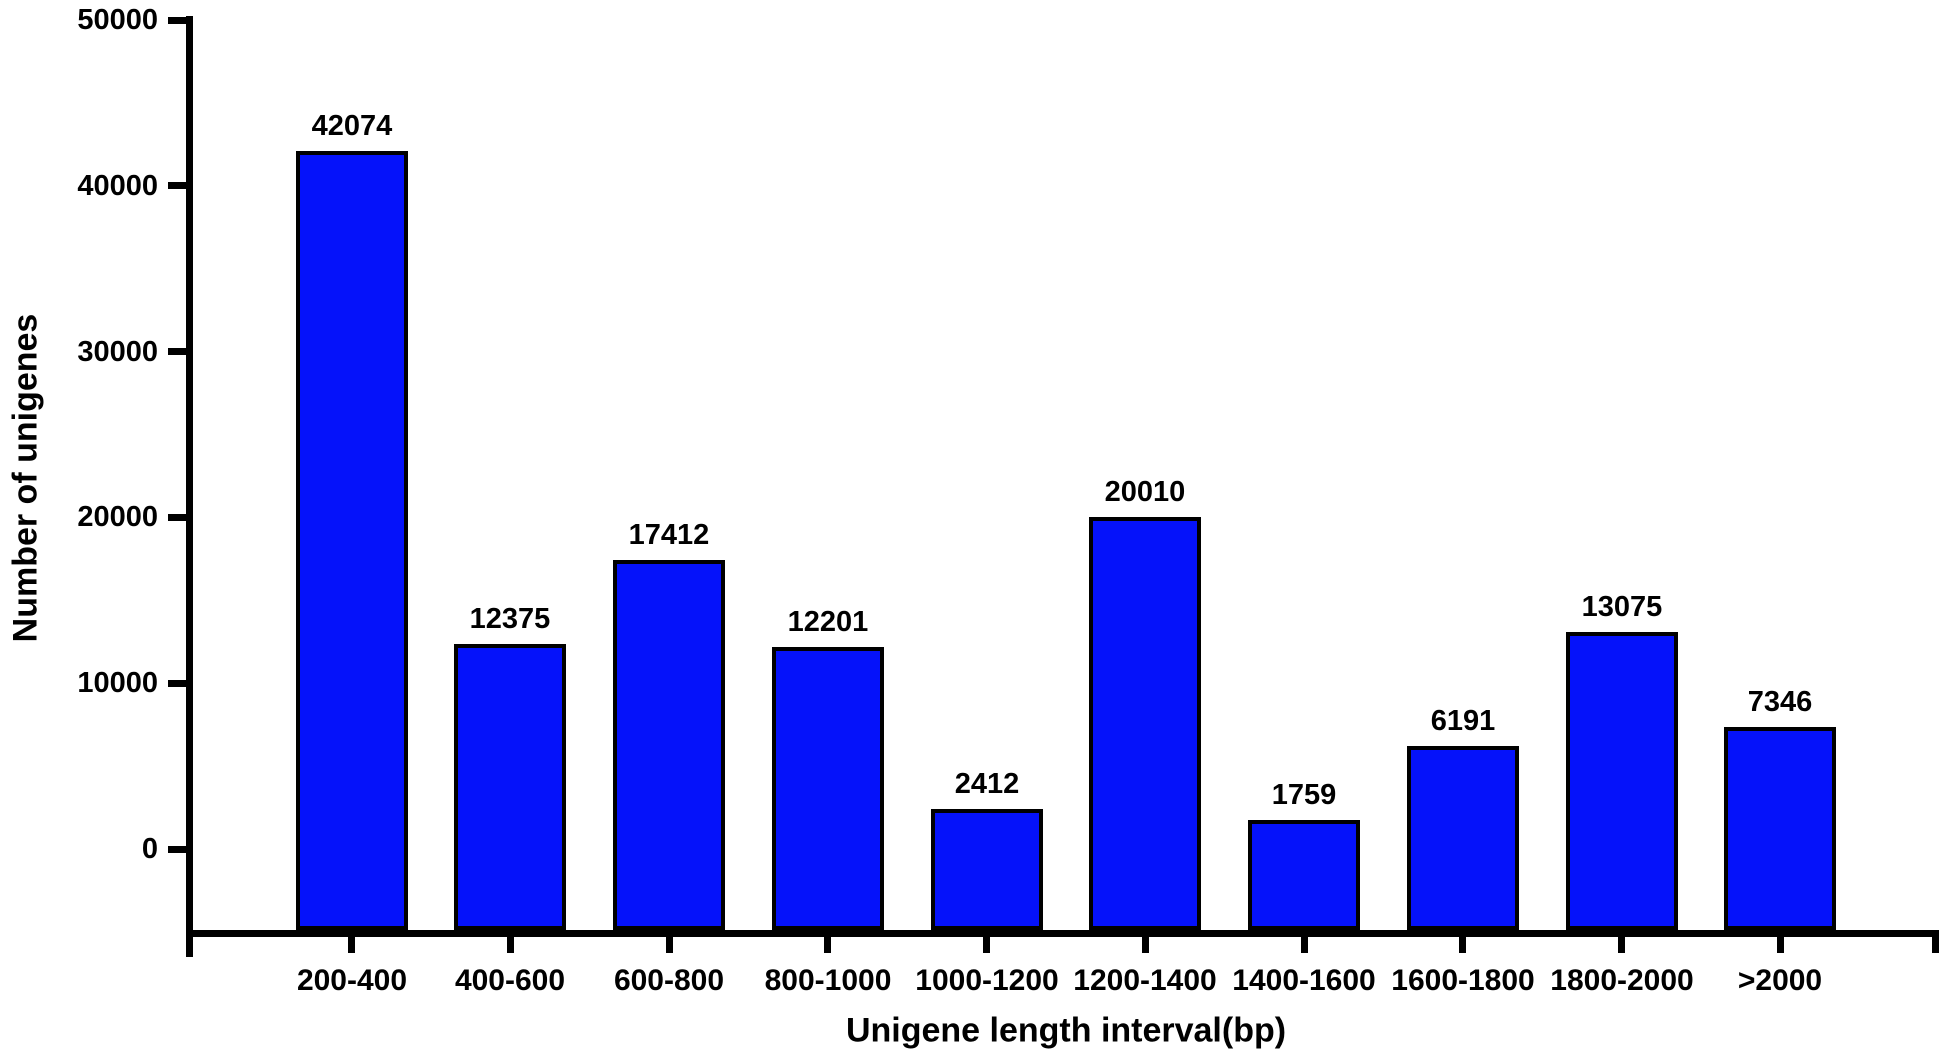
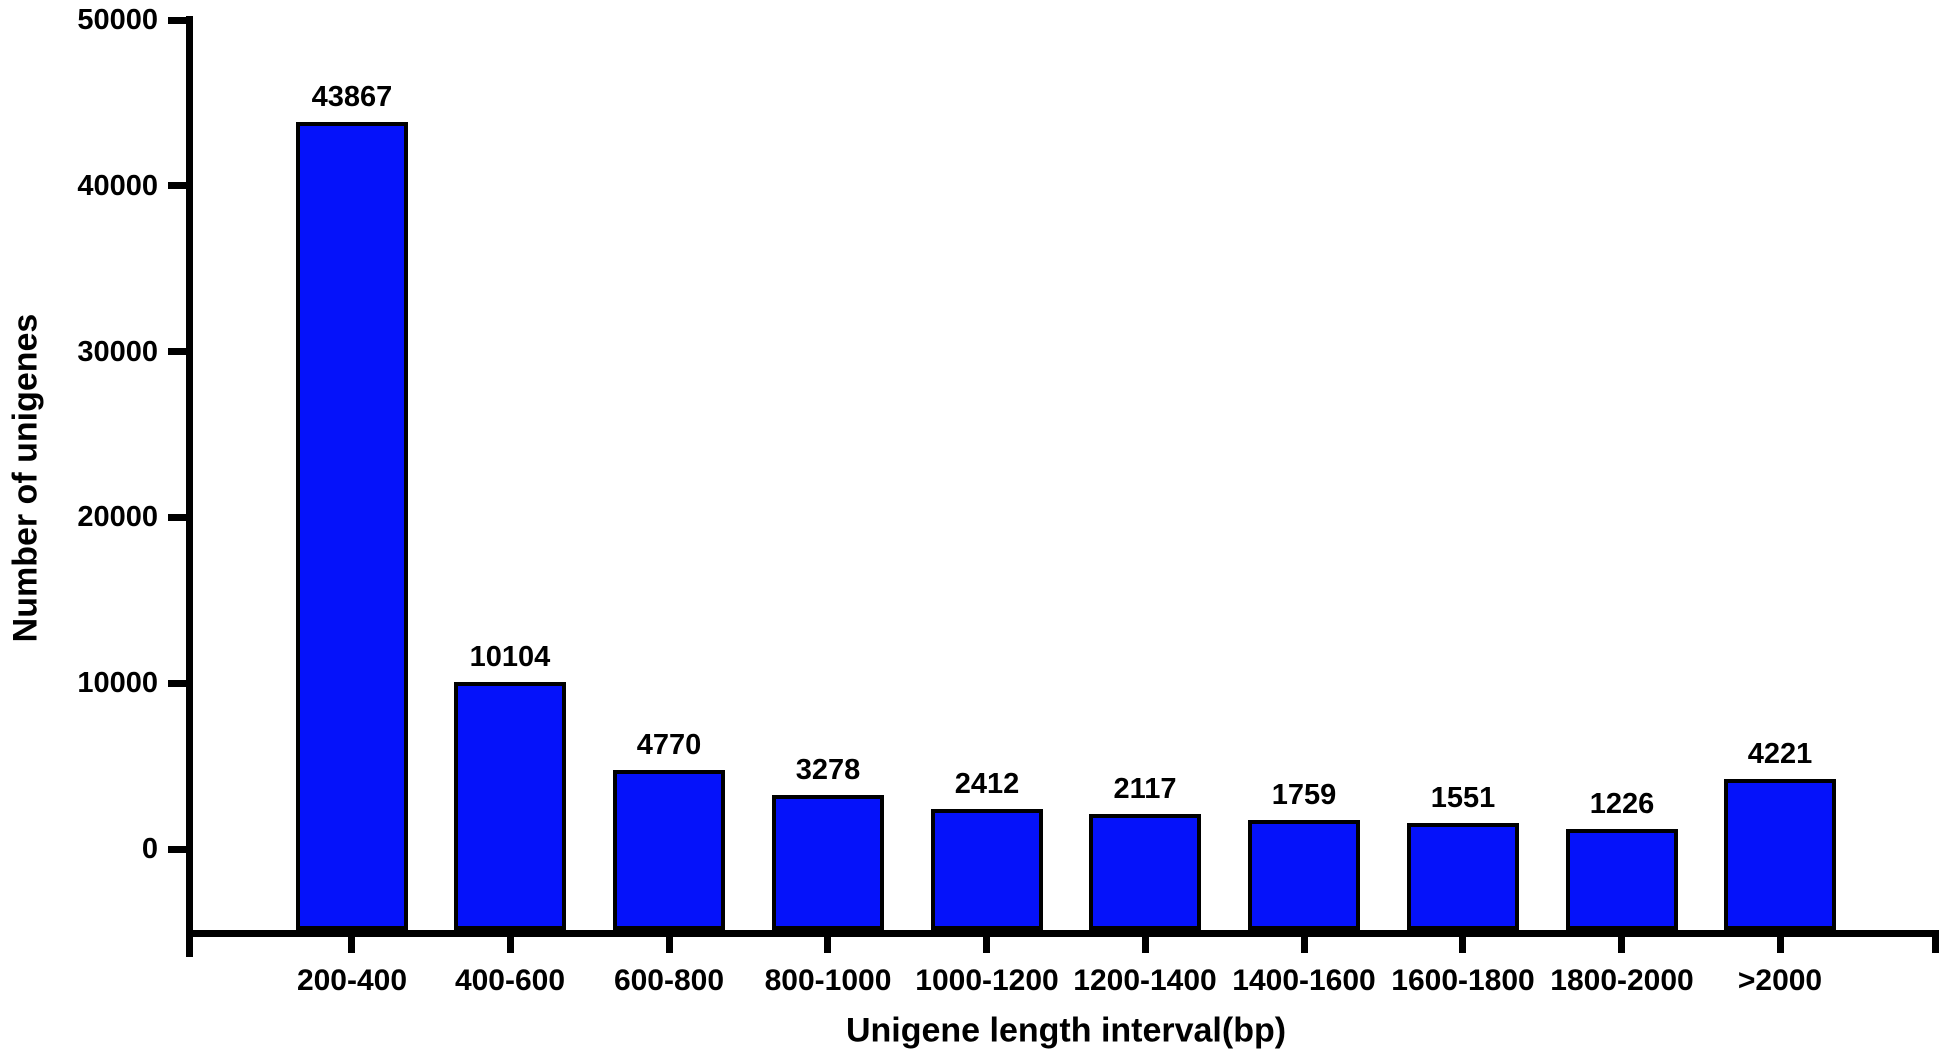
200-400: 42074 -> 43867
400-600: 12375 -> 10104
600-800: 17412 -> 4770
800-1000: 12201 -> 3278
1200-1400: 20010 -> 2117
1600-1800: 6191 -> 1551
1800-2000: 13075 -> 1226
>2000: 7346 -> 4221
